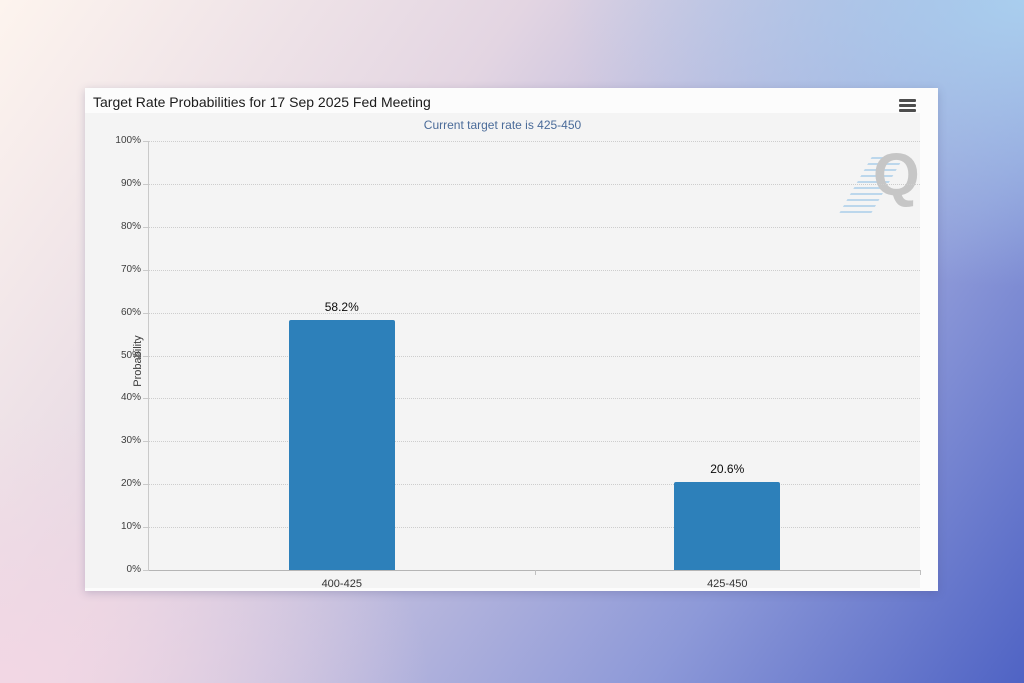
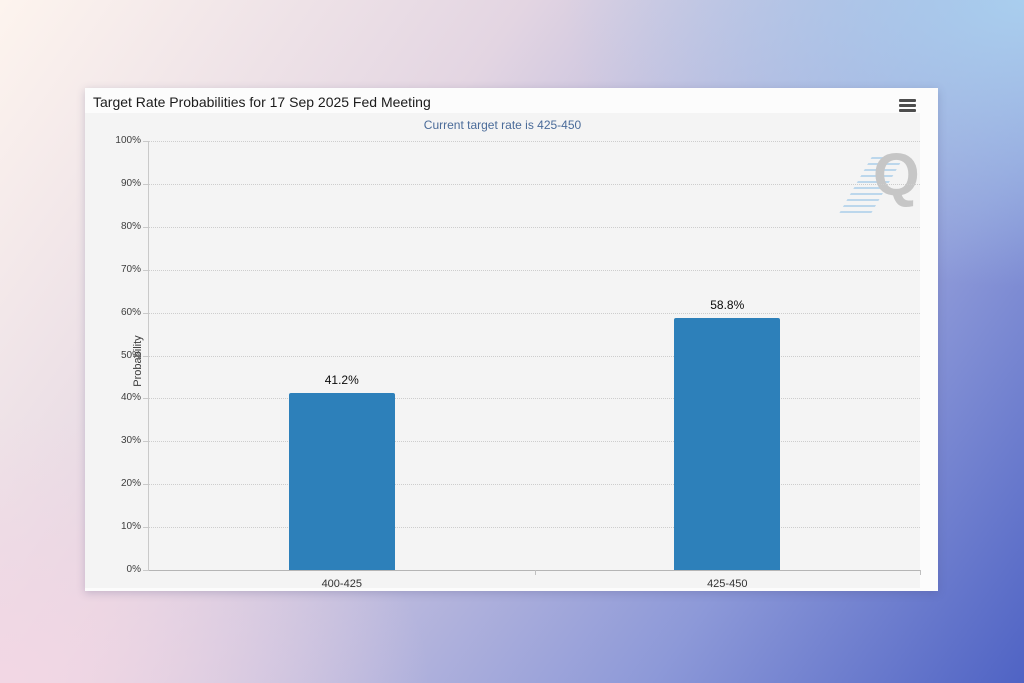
400-425: 58.2% -> 41.2%
425-450: 20.6% -> 58.8%
